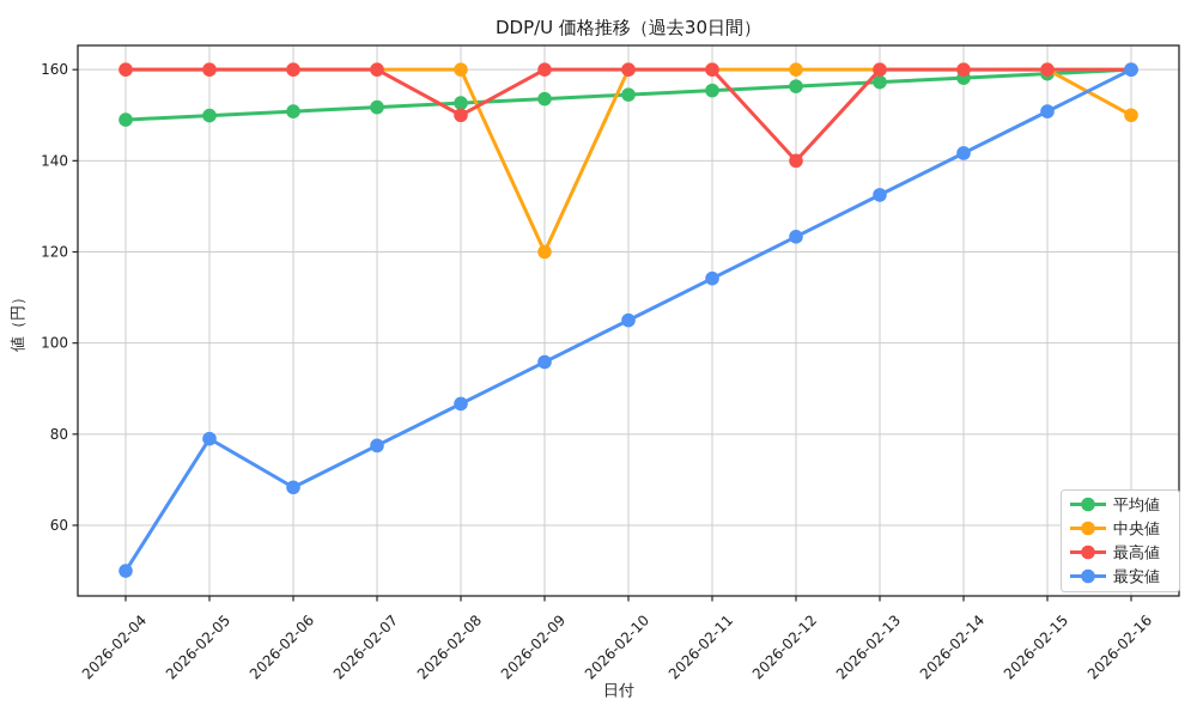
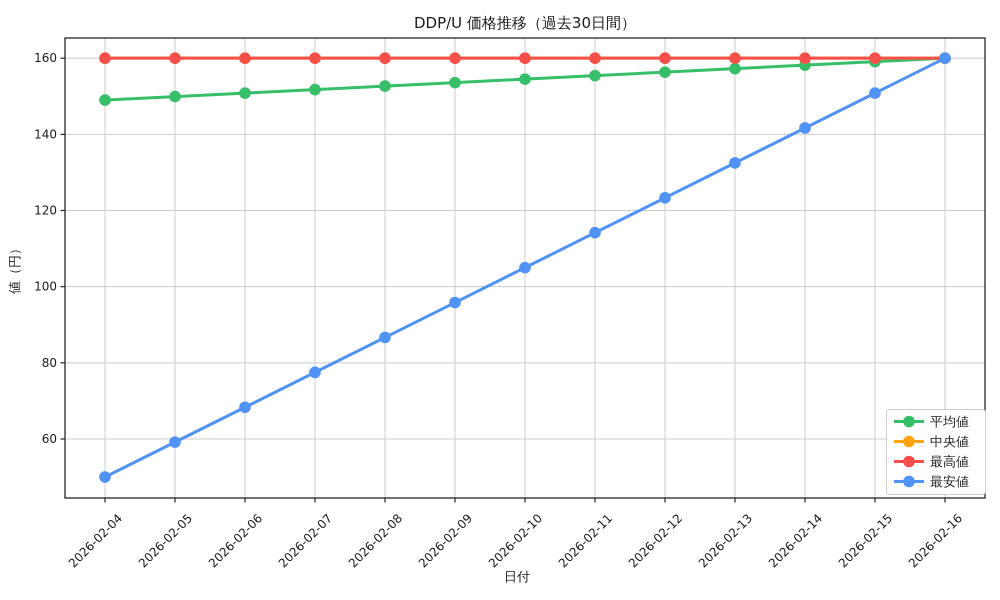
最安値/2026-02-05: 79 -> 59
最高値/2026-02-08: 150 -> 160
中央値/2026-02-09: 120 -> 160
最高値/2026-02-12: 140 -> 160
中央値/2026-02-16: 150 -> 160
